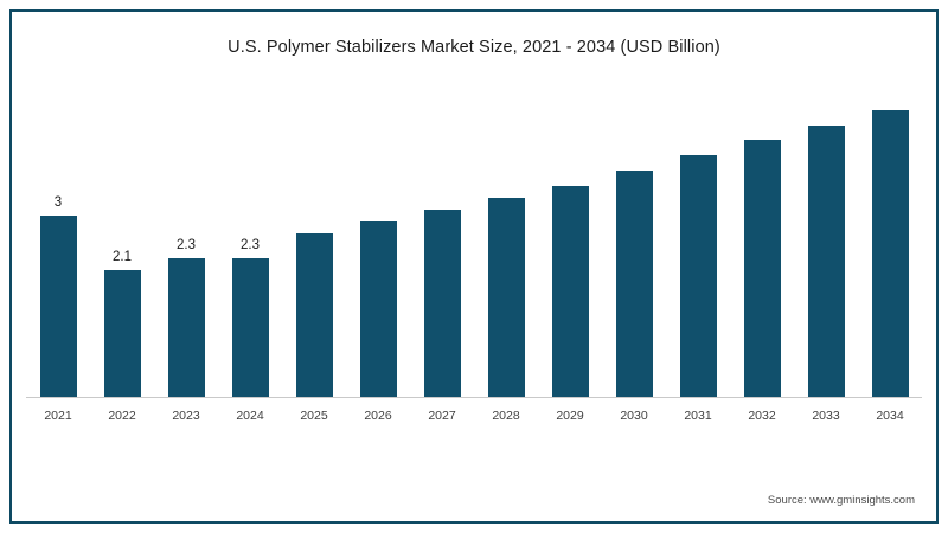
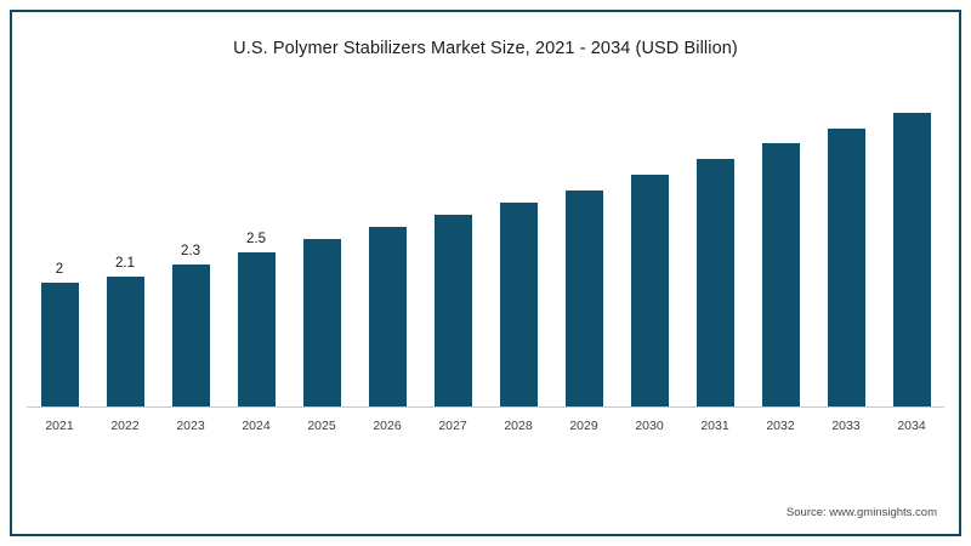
2021: 3 -> 2
2024: 2.3 -> 2.5
